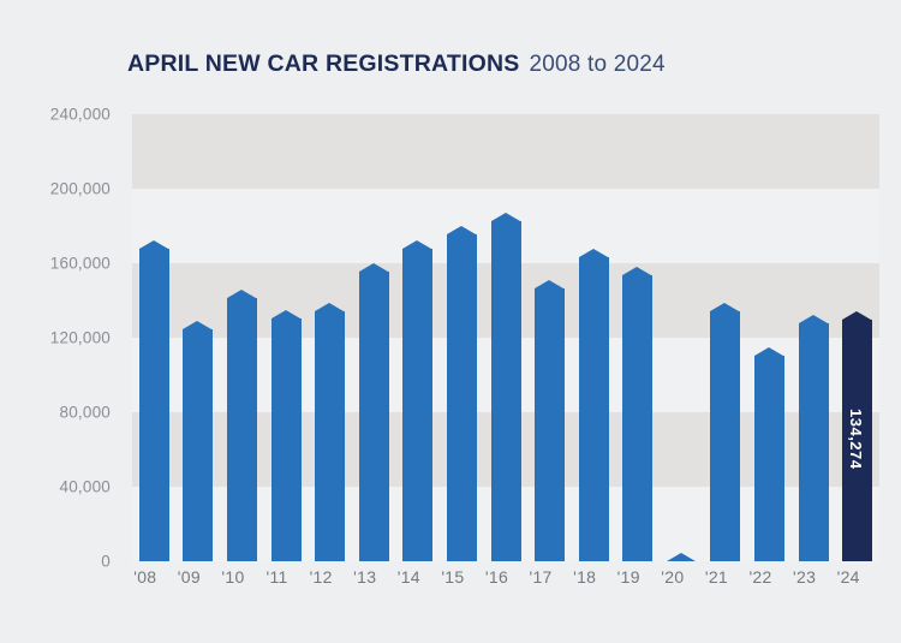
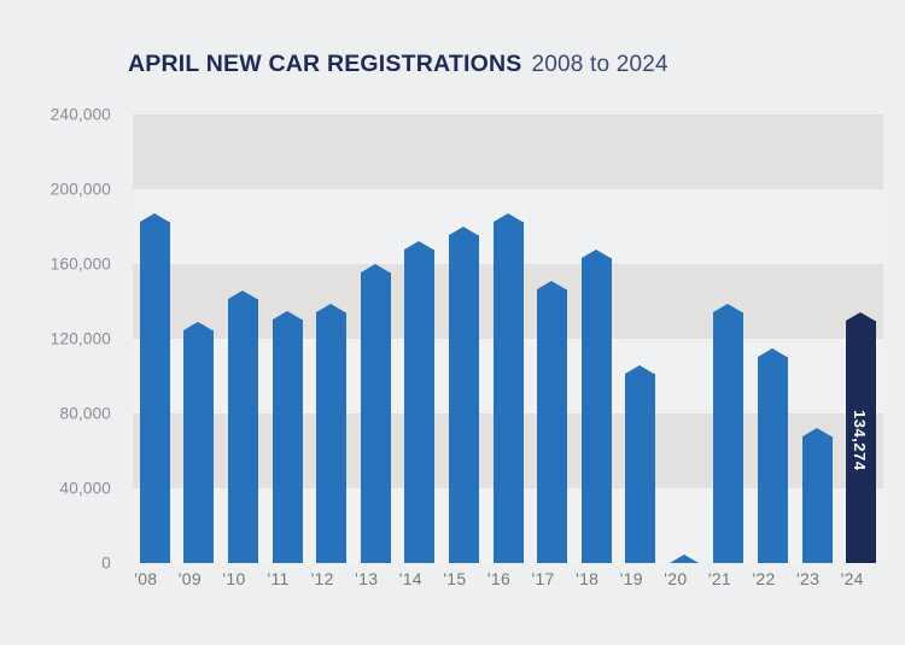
'08: 172000 -> 187000
'19: 158000 -> 106000
'23: 132000 -> 72000
